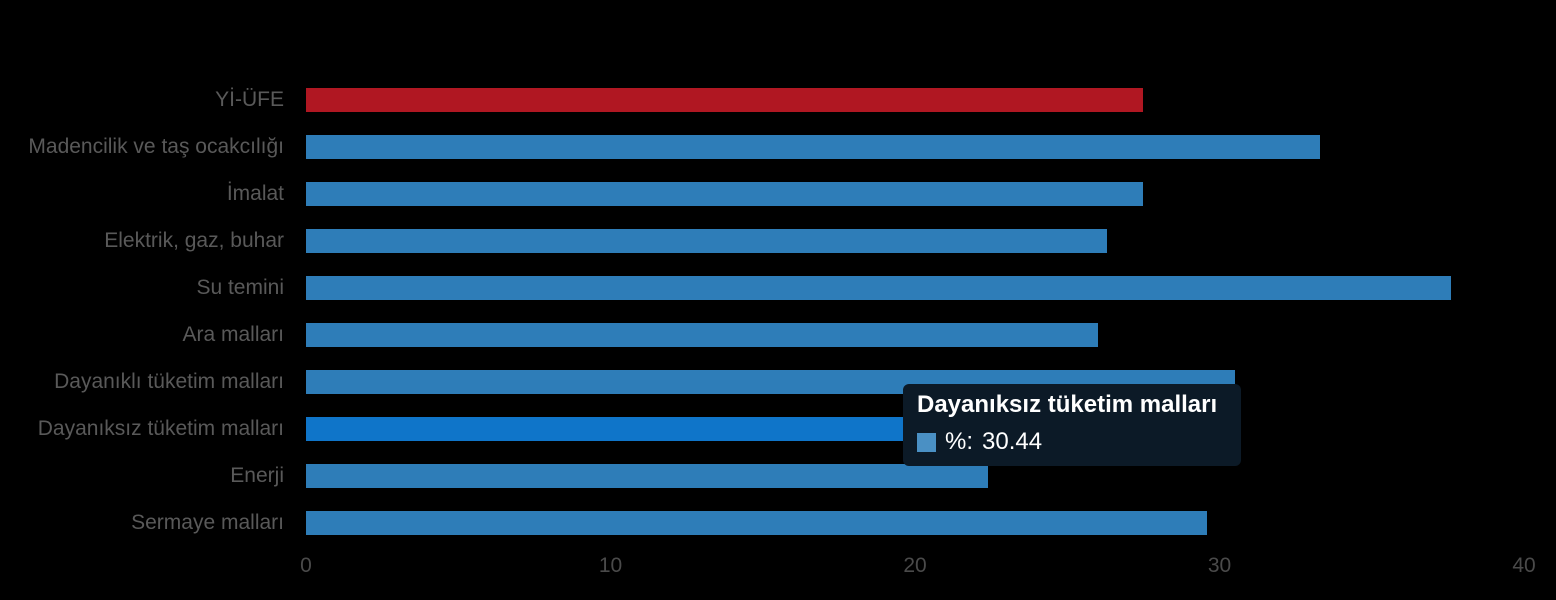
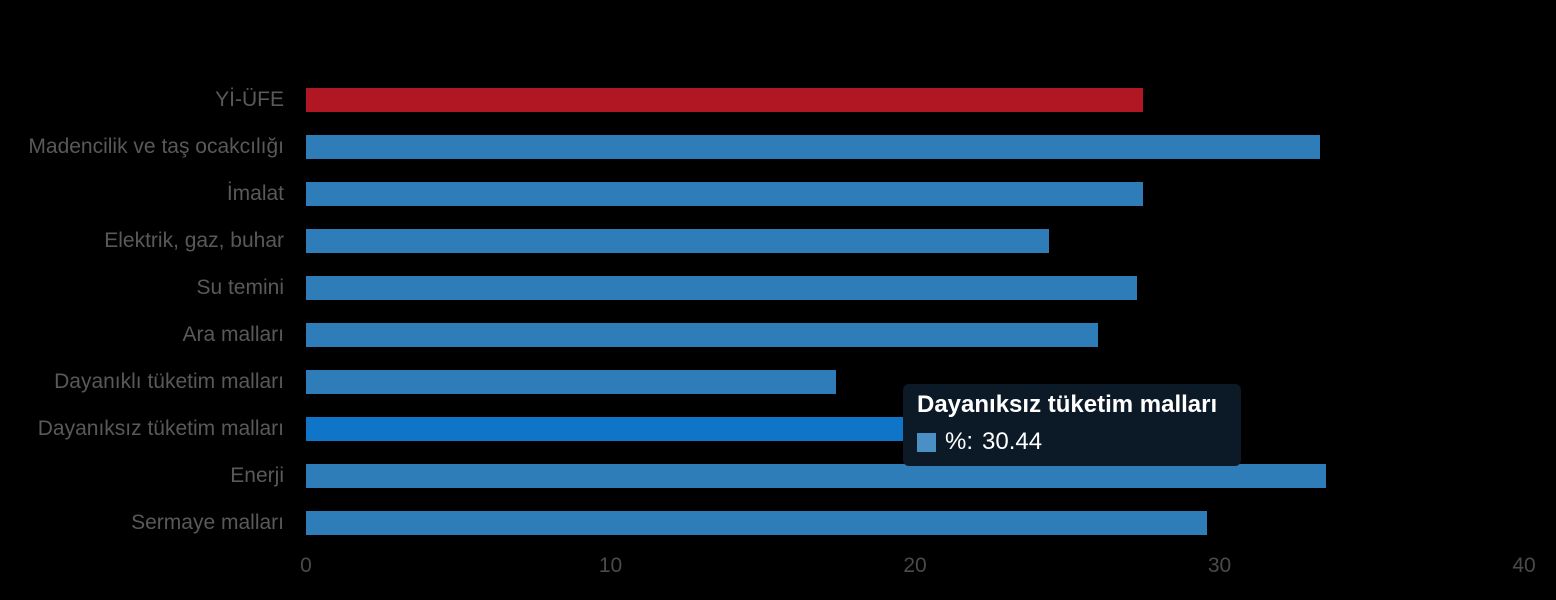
Elektrik, gaz, buhar: 26.3 -> 24.4
Su temini: 37.6 -> 27.3
Dayanıklı tüketim malları: 30.5 -> 17.4
Enerji: 22.4 -> 33.5
